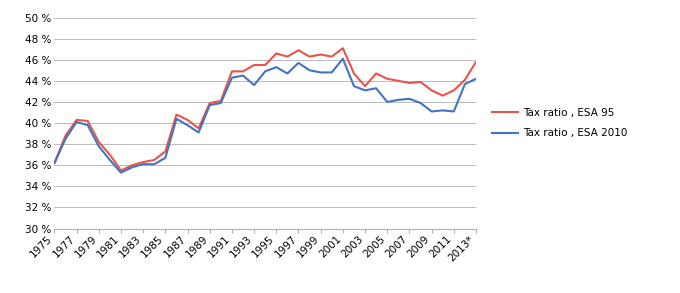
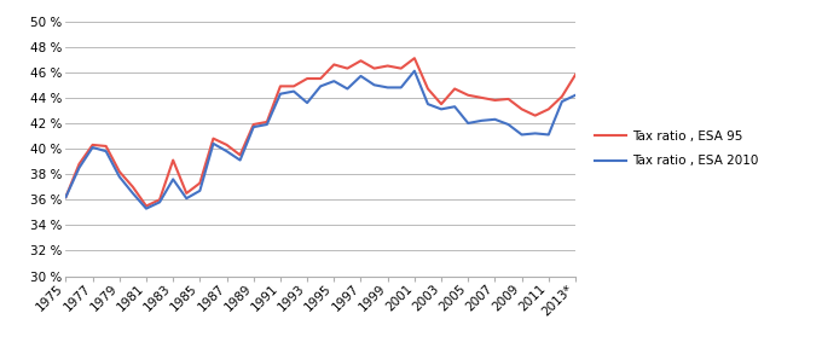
Tax ratio , ESA 95/1983: 36.3 % -> 39.1 %
Tax ratio , ESA 2010/1983: 36.1 % -> 37.6 %
